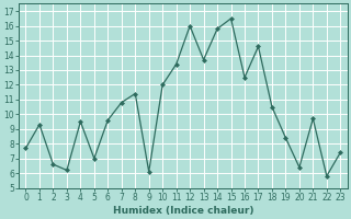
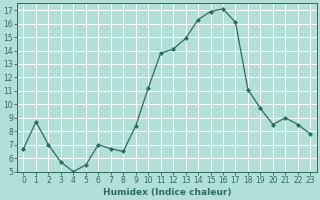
0: 7.7 -> 6.7
1: 9.3 -> 8.7
2: 6.6 -> 7.0
3: 6.2 -> 5.7
4: 9.5 -> 5.0
5: 7.0 -> 5.5
6: 9.6 -> 7.0
7: 10.8 -> 6.7
8: 11.4 -> 6.5
9: 6.1 -> 8.4
10: 12.0 -> 11.2
11: 13.4 -> 13.8
12: 16.0 -> 14.1
13: 13.7 -> 14.9
14: 15.8 -> 16.3
15: 16.5 -> 16.9
16: 12.5 -> 17.1
17: 14.6 -> 16.1
18: 10.5 -> 11.1
19: 8.4 -> 9.7
20: 6.4 -> 8.5
21: 9.7 -> 9.0
22: 5.8 -> 8.5
23: 7.4 -> 7.8
